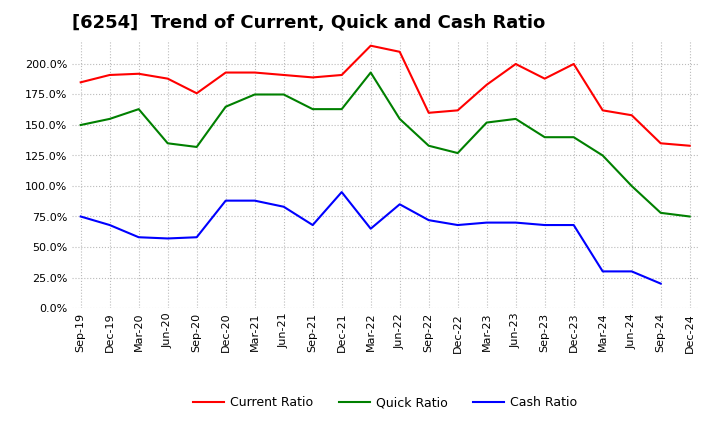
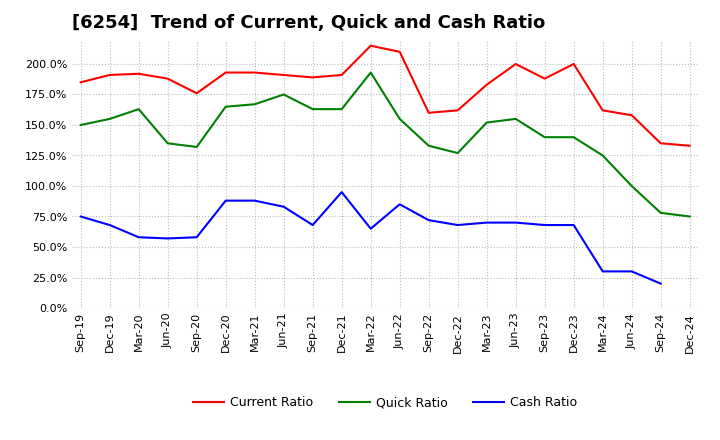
Quick Ratio/Mar-21: 175% -> 167%
